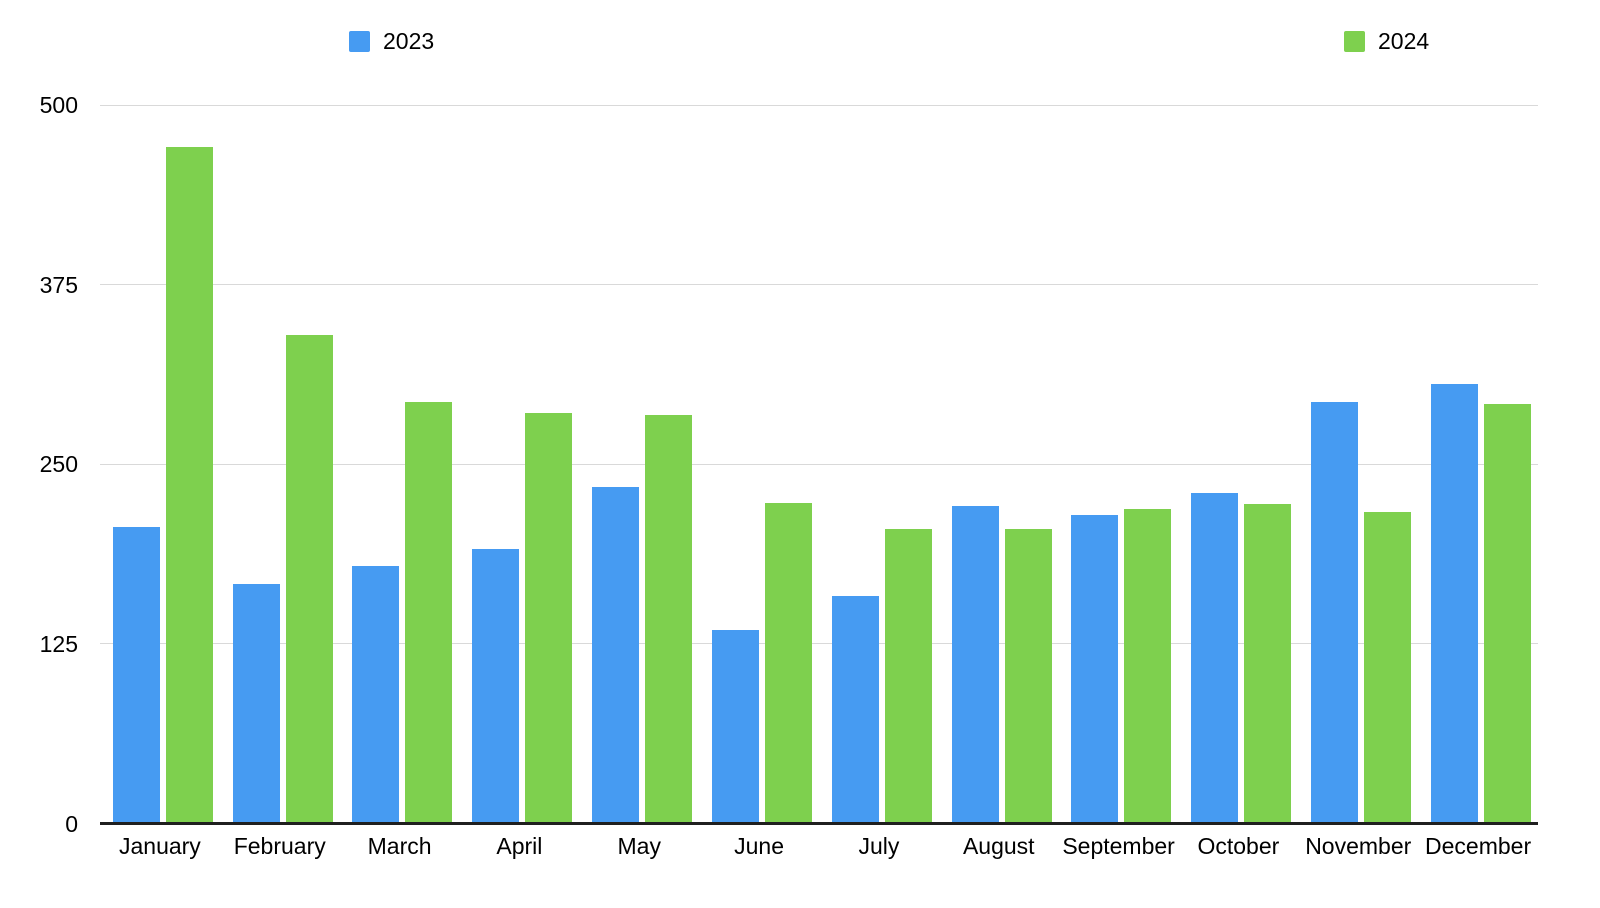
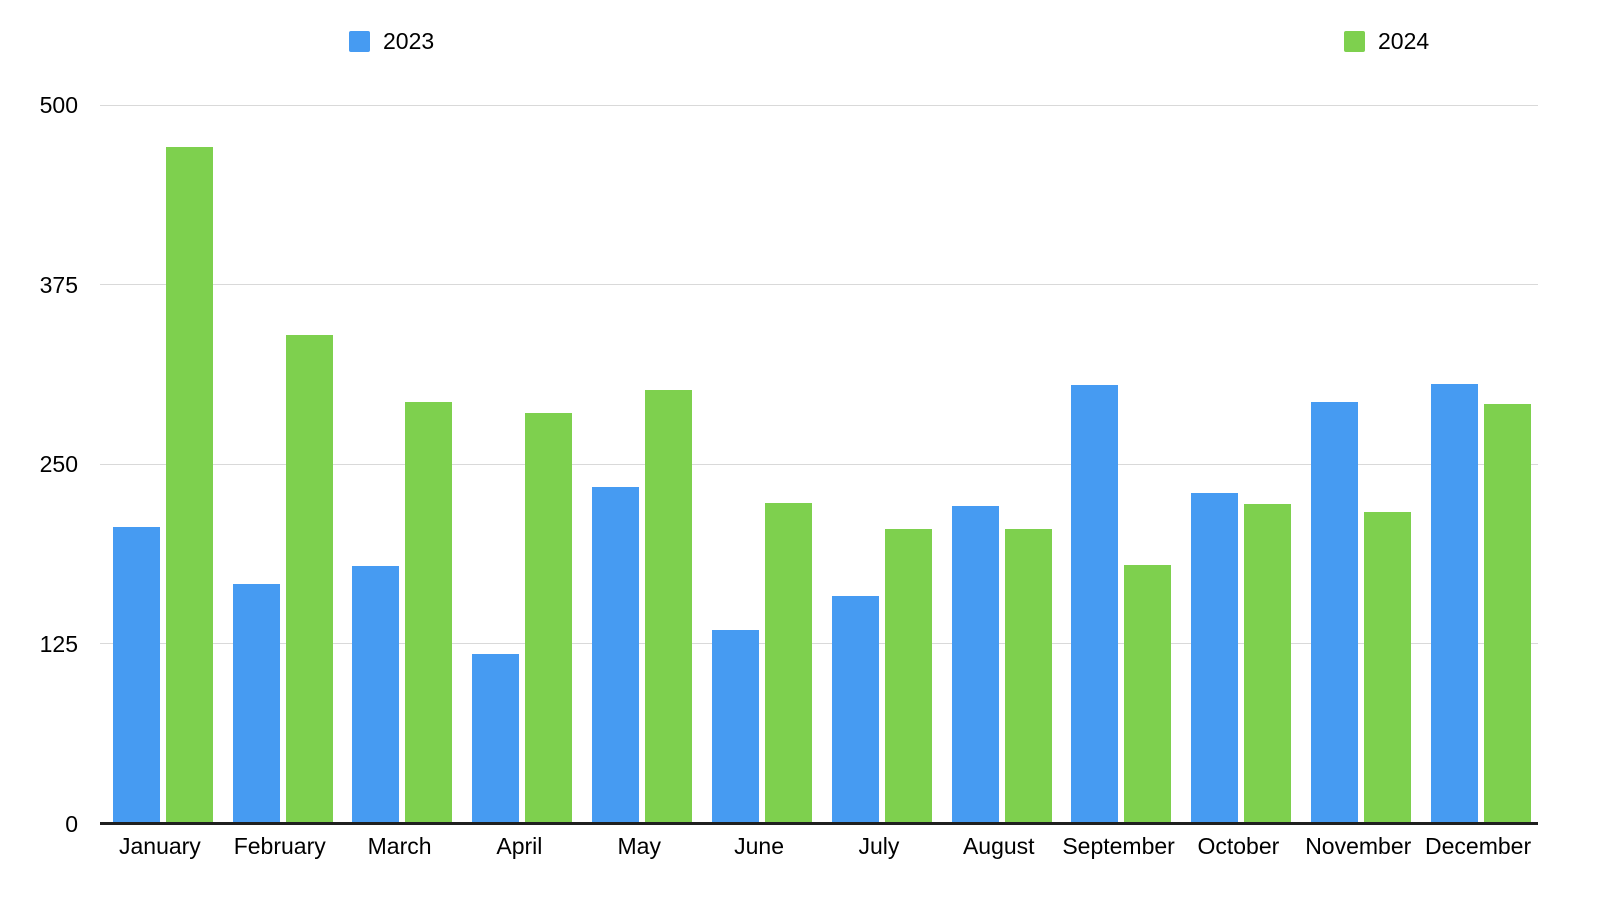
2023/April: 191 -> 118
2024/May: 284 -> 302
2023/September: 215 -> 305
2024/September: 219 -> 180
